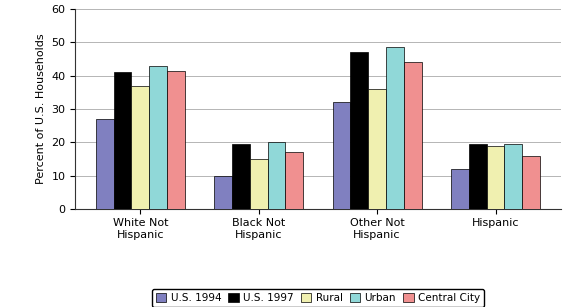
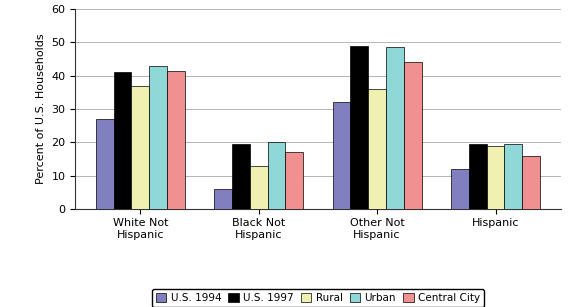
U.S. 1994/Black Not Hispanic: 10 -> 6
Rural/Black Not Hispanic: 15 -> 13
U.S. 1997/Other Not Hispanic: 47.0 -> 49.0
